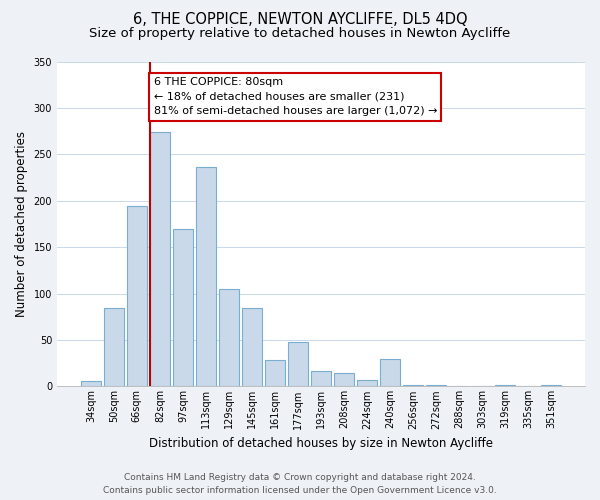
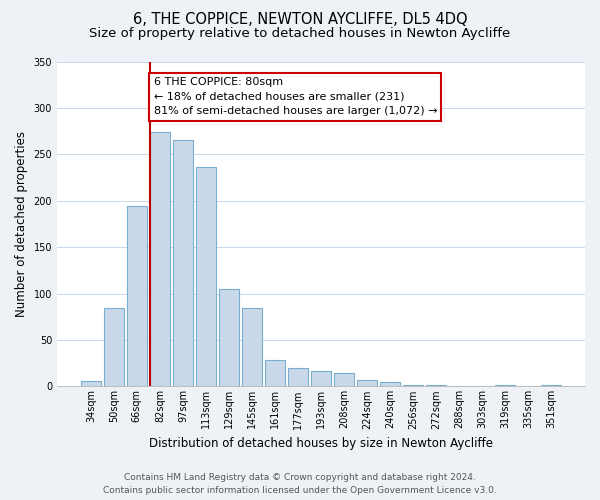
97sqm: 170 -> 265
177sqm: 48 -> 20
240sqm: 30 -> 5
